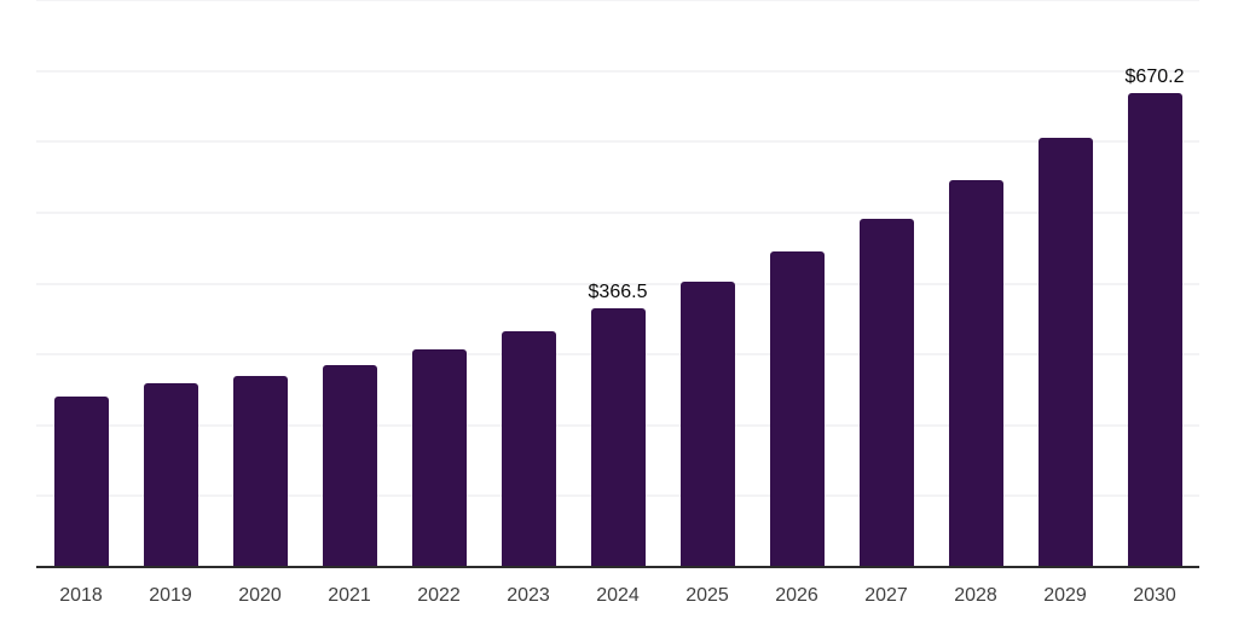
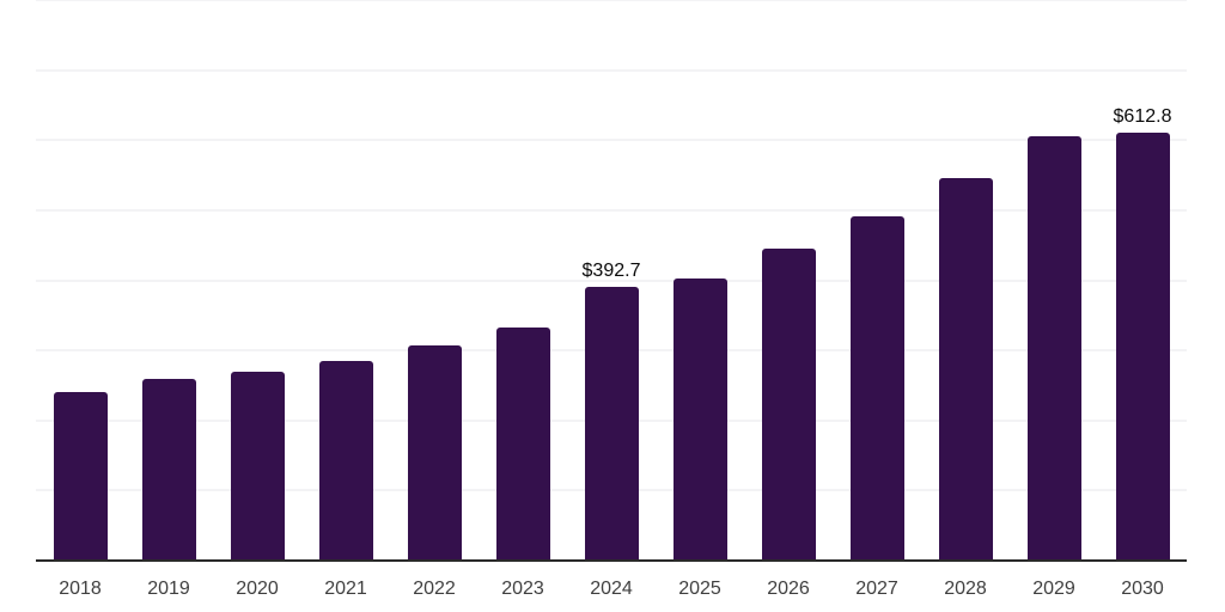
2024: $366.5 -> $392.7
2030: $670.2 -> $612.8
